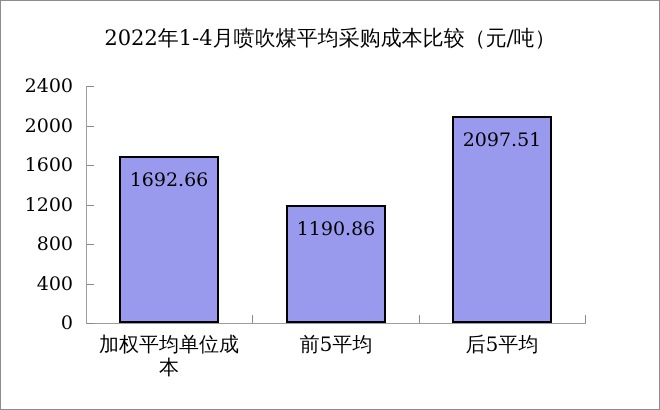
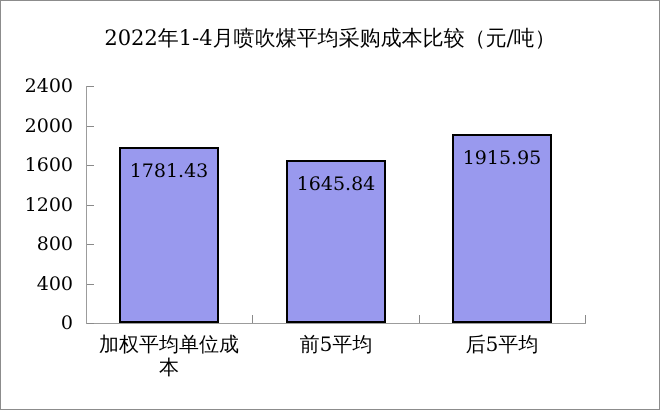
加权平均单位成 本: 1692.66 -> 1781.43
前5平均: 1190.86 -> 1645.84
后5平均: 2097.51 -> 1915.95
